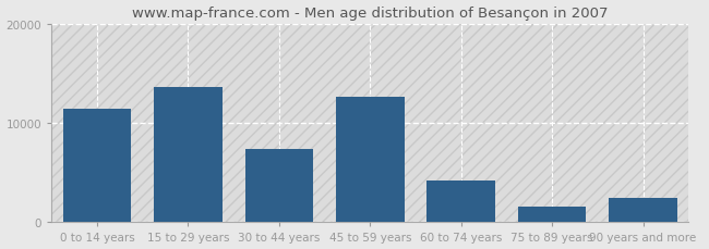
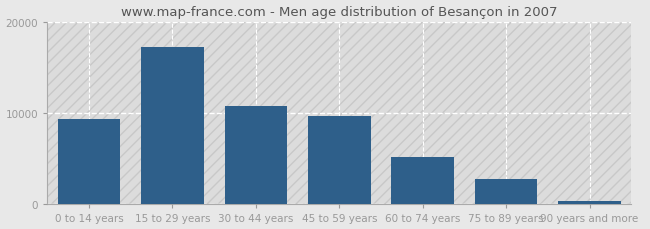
0 to 14 years: 11400 -> 9300
15 to 29 years: 13600 -> 17200
30 to 44 years: 7400 -> 10800
45 to 59 years: 12600 -> 9700
60 to 74 years: 4200 -> 5200
75 to 89 years: 1600 -> 2800
90 years and more: 2400 -> 400
